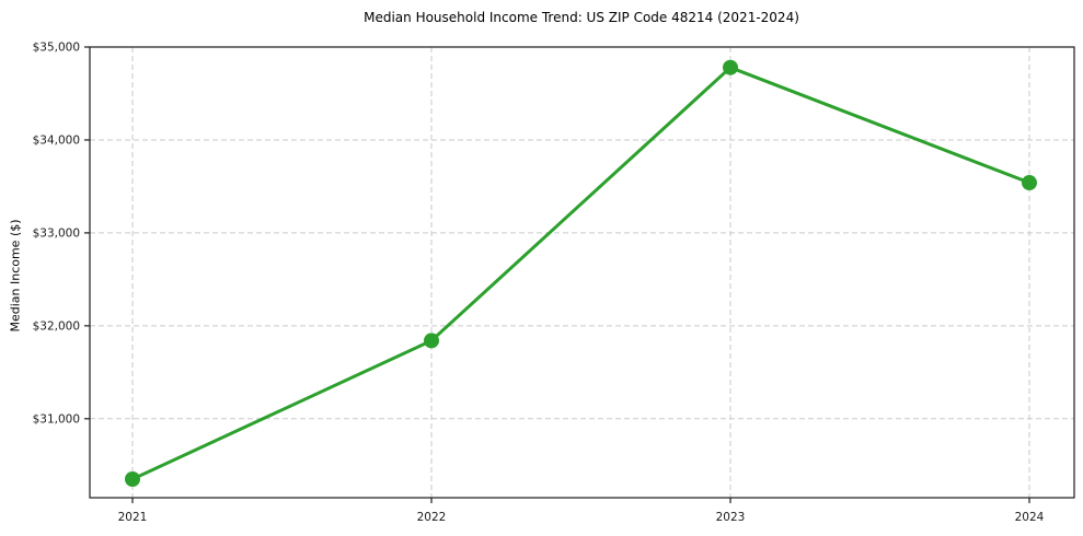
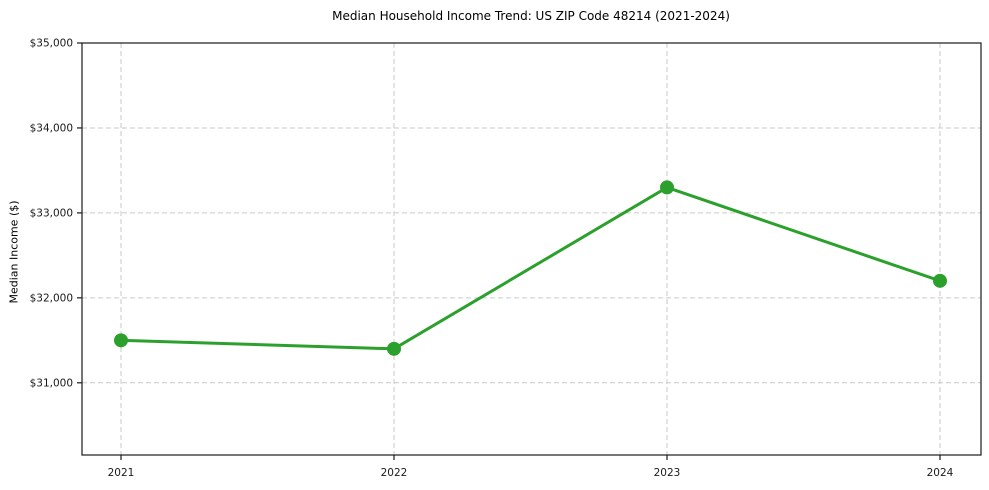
2021: $30400 -> $31500
2022: $31800 -> $31400
2023: $34800 -> $33300
2024: $33500 -> $32200
